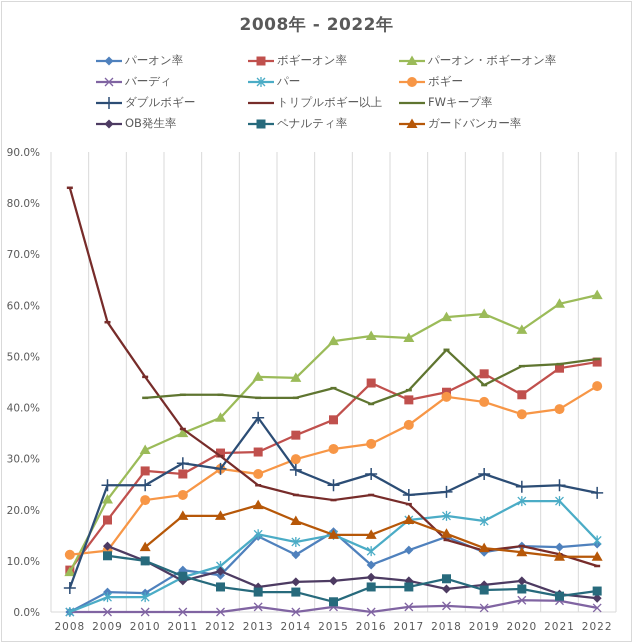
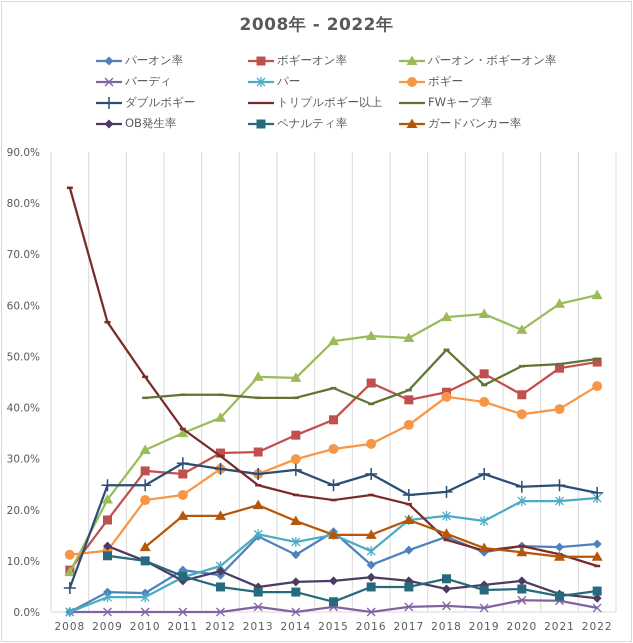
ダブルボギー/2013: 38% -> 27%
パー/2022: 14% -> 22%
